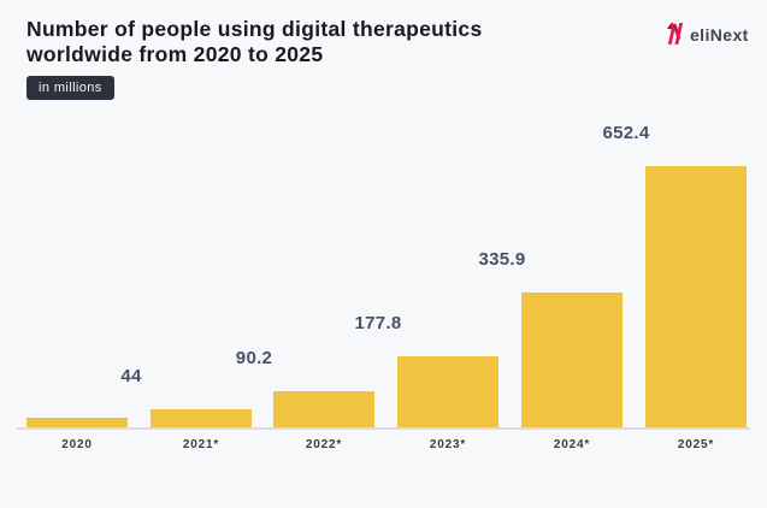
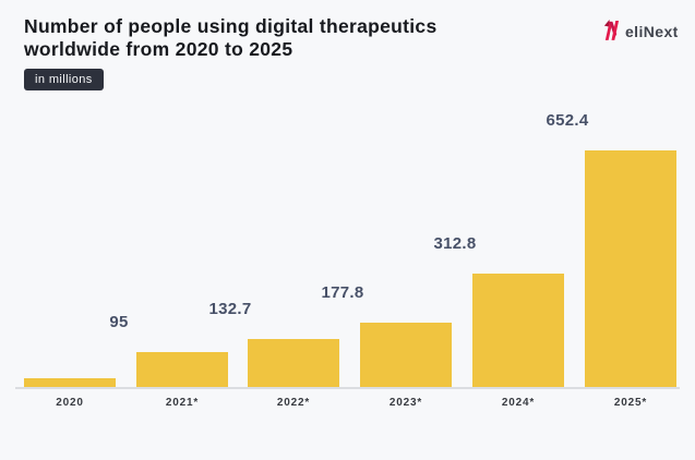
2021*: 44 -> 95
2022*: 90.2 -> 132.7
2024*: 335.9 -> 312.8
